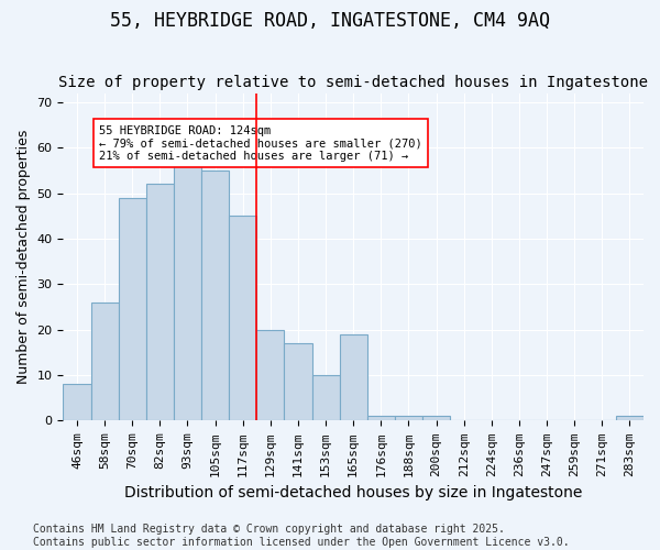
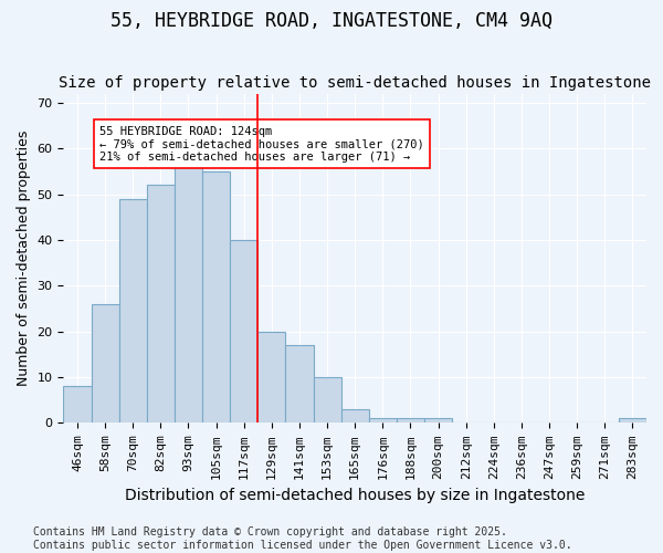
117sqm: 45 -> 40
165sqm: 19 -> 3
